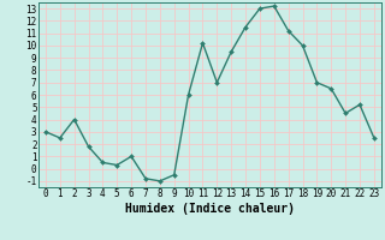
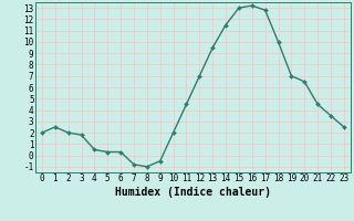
0: 3.0 -> 2.0
2: 4.0 -> 2.0
6: 1.0 -> 0.3
10: 6.0 -> 2.0
11: 10.2 -> 4.5
17: 11.2 -> 12.8
22: 5.2 -> 3.5
